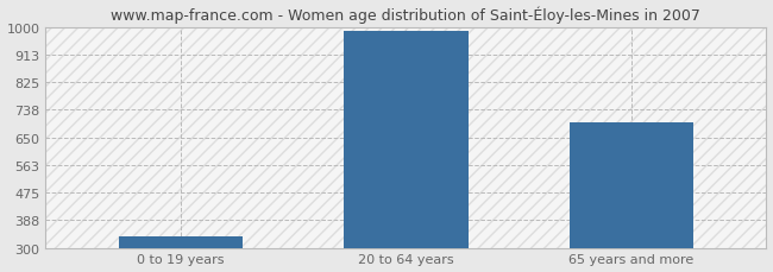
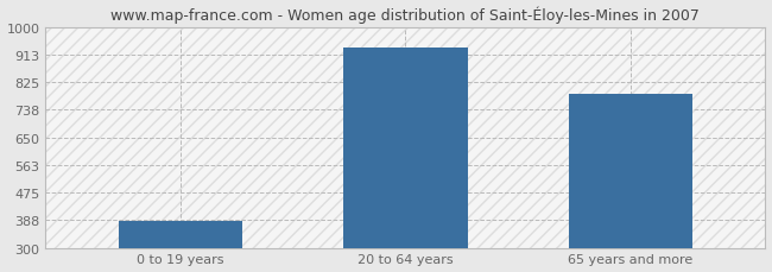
0 to 19 years: 338 -> 385
20 to 64 years: 988 -> 935
65 years and more: 697 -> 790
